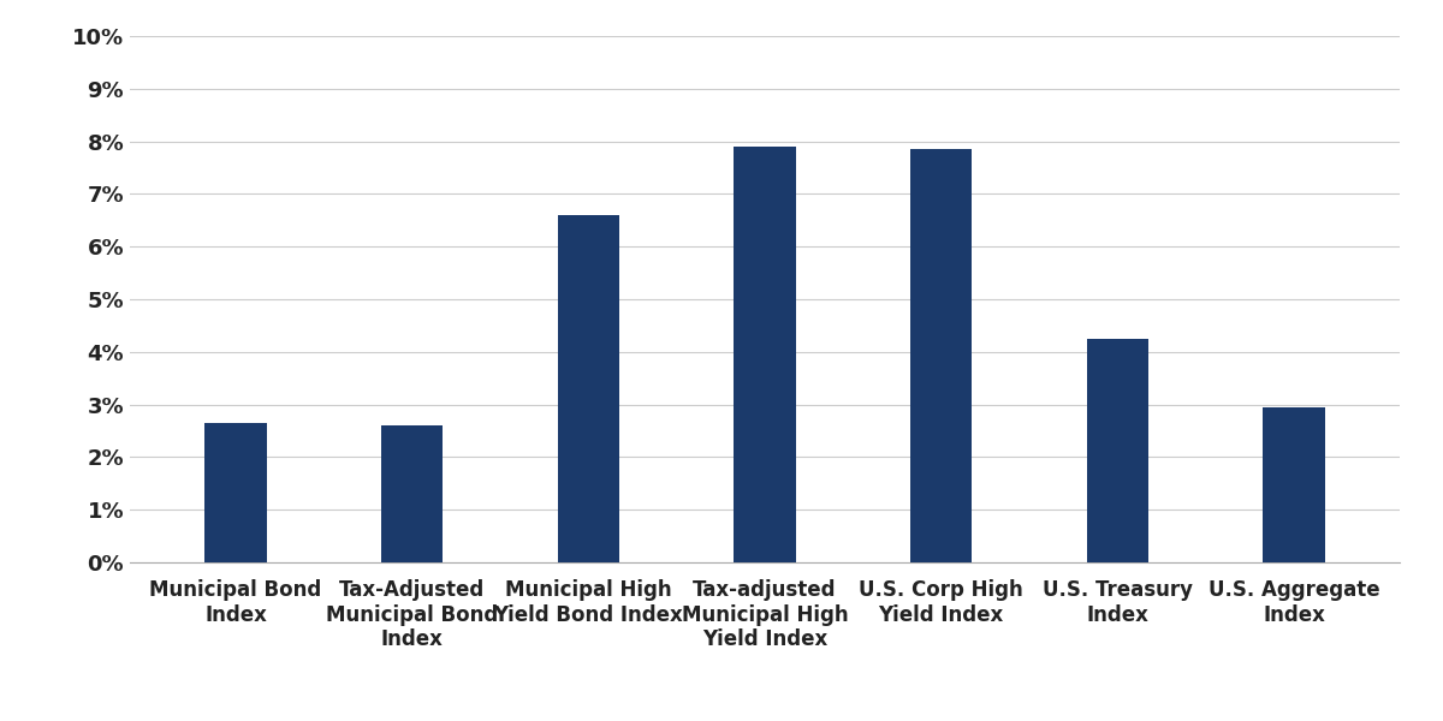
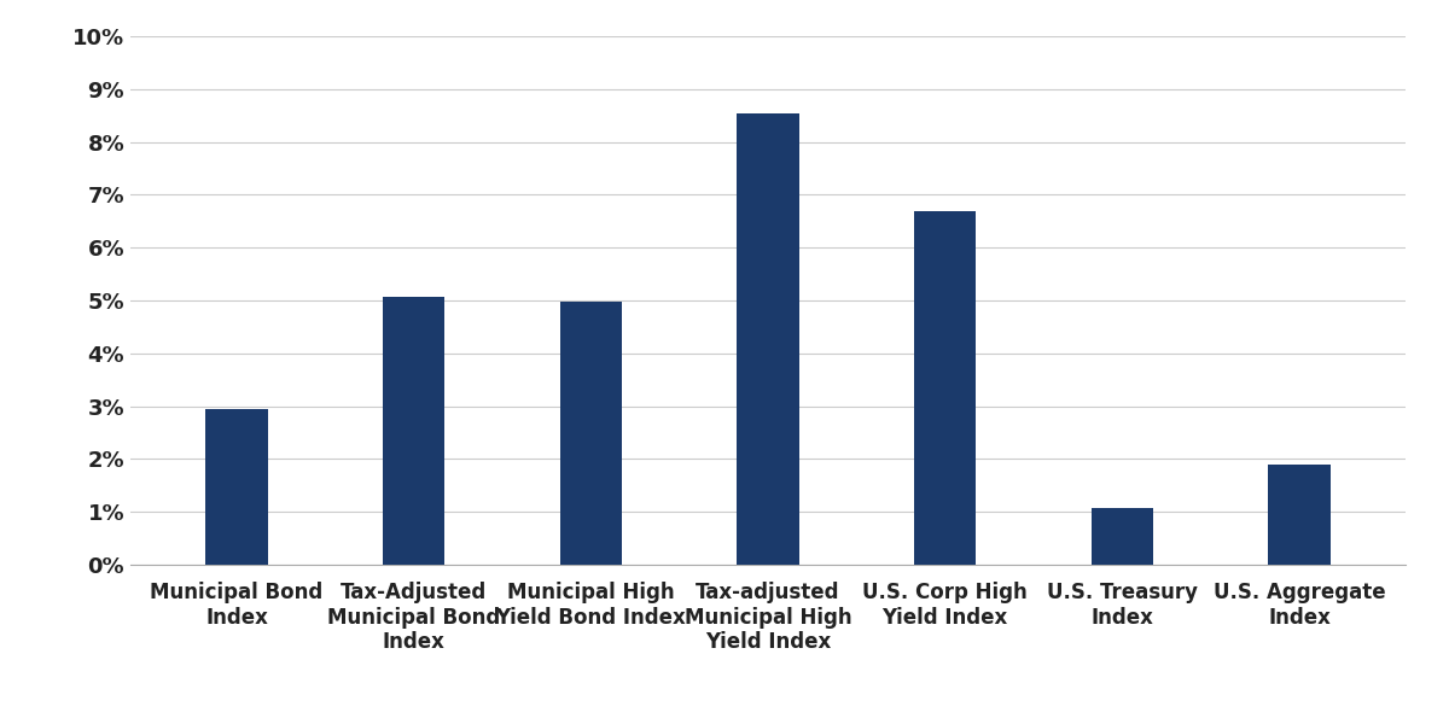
Municipal Bond Index: 2.65% -> 2.95%
Tax-Adjusted Municipal Bond Index: 2.60% -> 5.07%
Municipal High Yield Bond Index: 6.60% -> 4.97%
Tax-adjusted Municipal High Yield Index: 7.90% -> 8.55%
U.S. Corp High Yield Index: 7.85% -> 6.68%
U.S. Treasury Index: 4.25% -> 1.07%
U.S. Aggregate Index: 2.95% -> 1.90%
